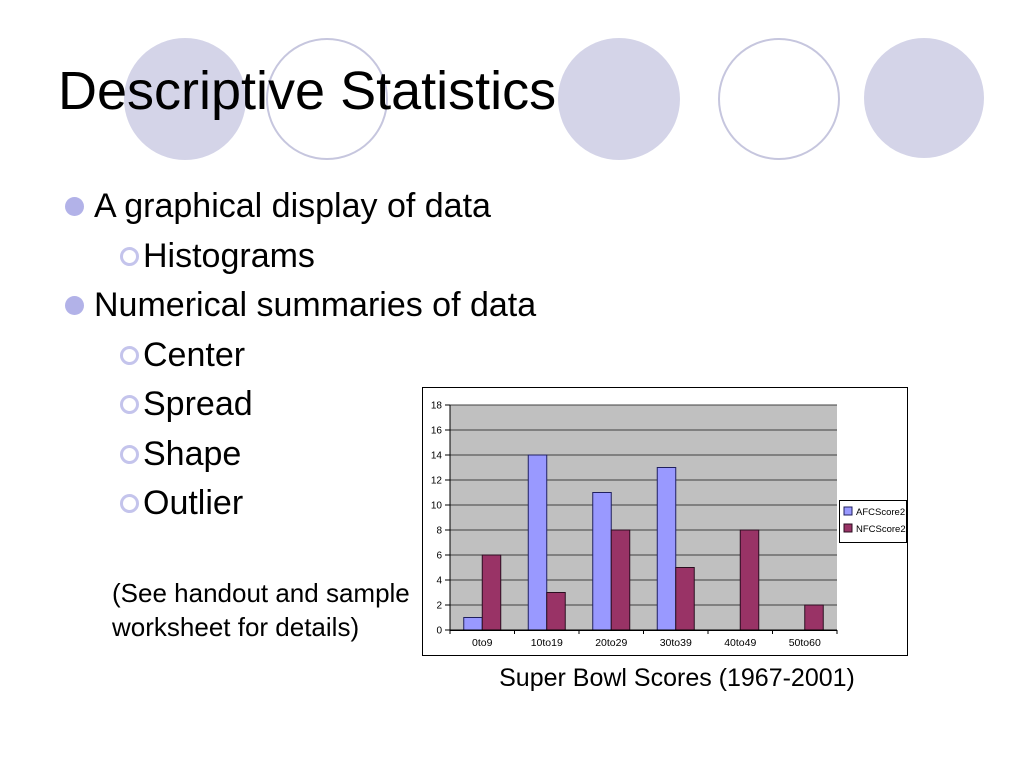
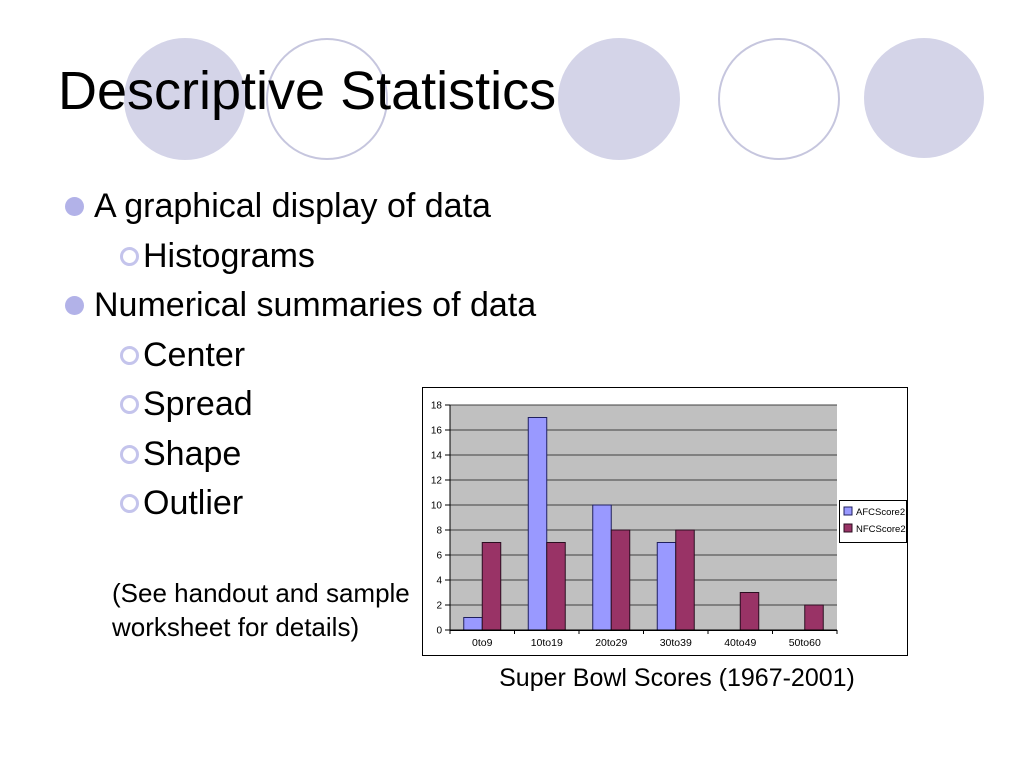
NFCScore2/0to9: 6 -> 7
AFCScore2/10to19: 14 -> 17
NFCScore2/10to19: 3 -> 7
AFCScore2/20to29: 11 -> 10
AFCScore2/30to39: 13 -> 7
NFCScore2/30to39: 5 -> 8
NFCScore2/40to49: 8 -> 3
